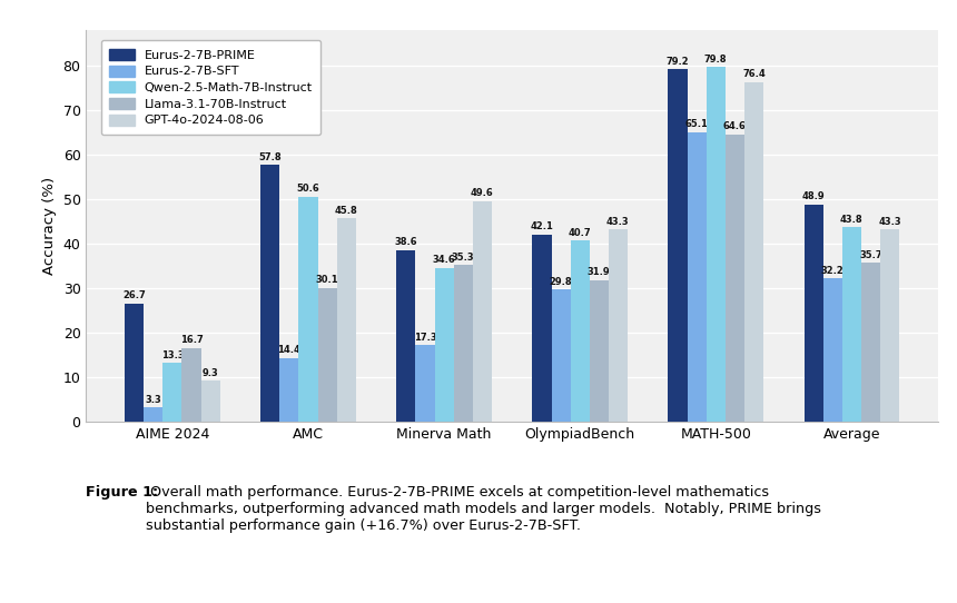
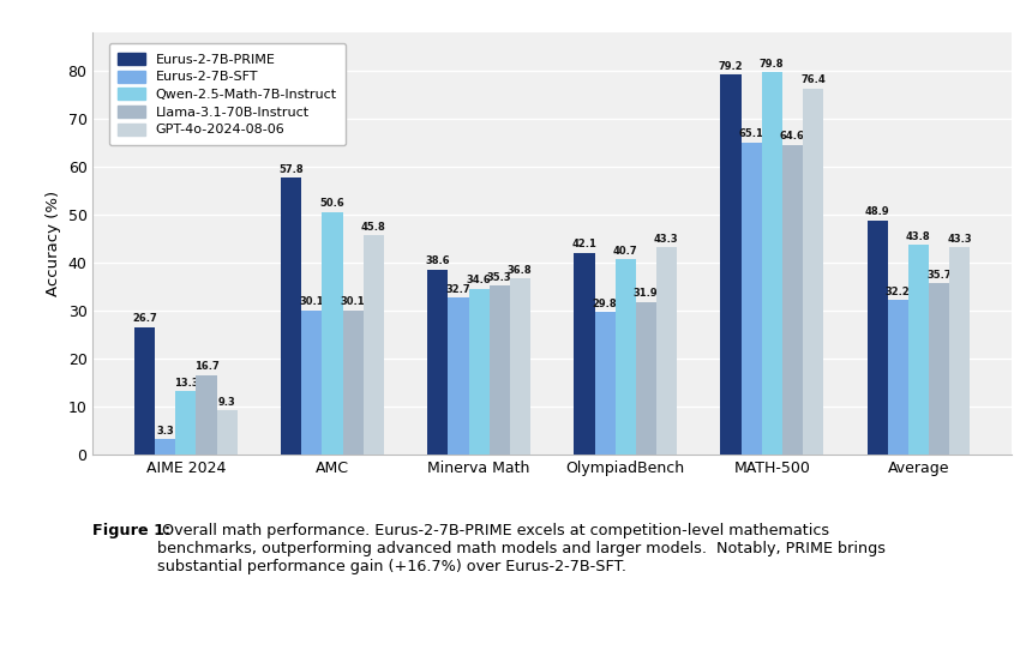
Eurus-2-7B-SFT/AMC: 14.4 -> 30.1
Eurus-2-7B-SFT/Minerva Math: 17.3 -> 32.7
GPT-4o-2024-08-06/Minerva Math: 49.6 -> 36.8
